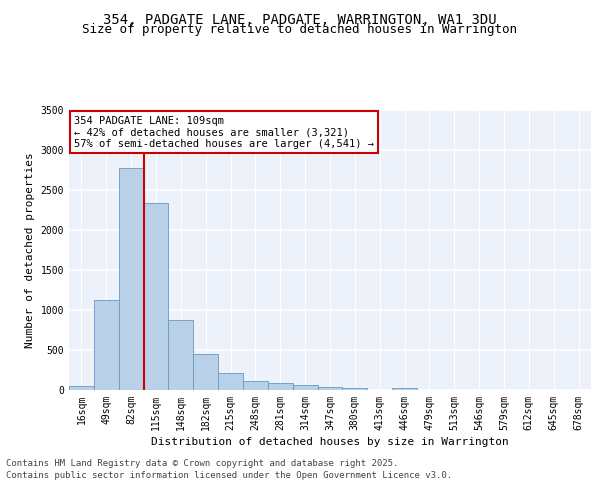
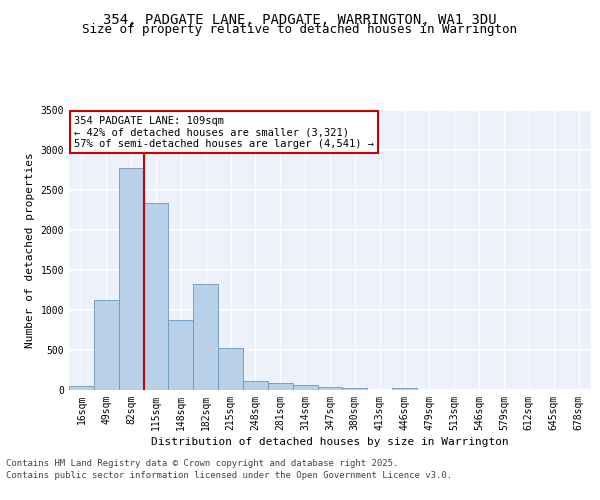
182sqm: 440 -> 1320
215sqm: 210 -> 520
